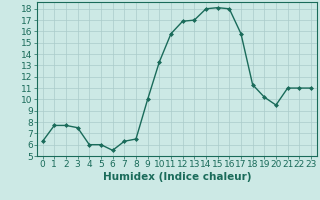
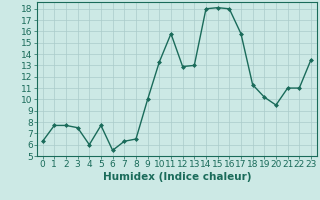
5: 6.0 -> 7.7
12: 16.9 -> 12.9
13: 17.0 -> 13.0
23: 11.0 -> 13.5
